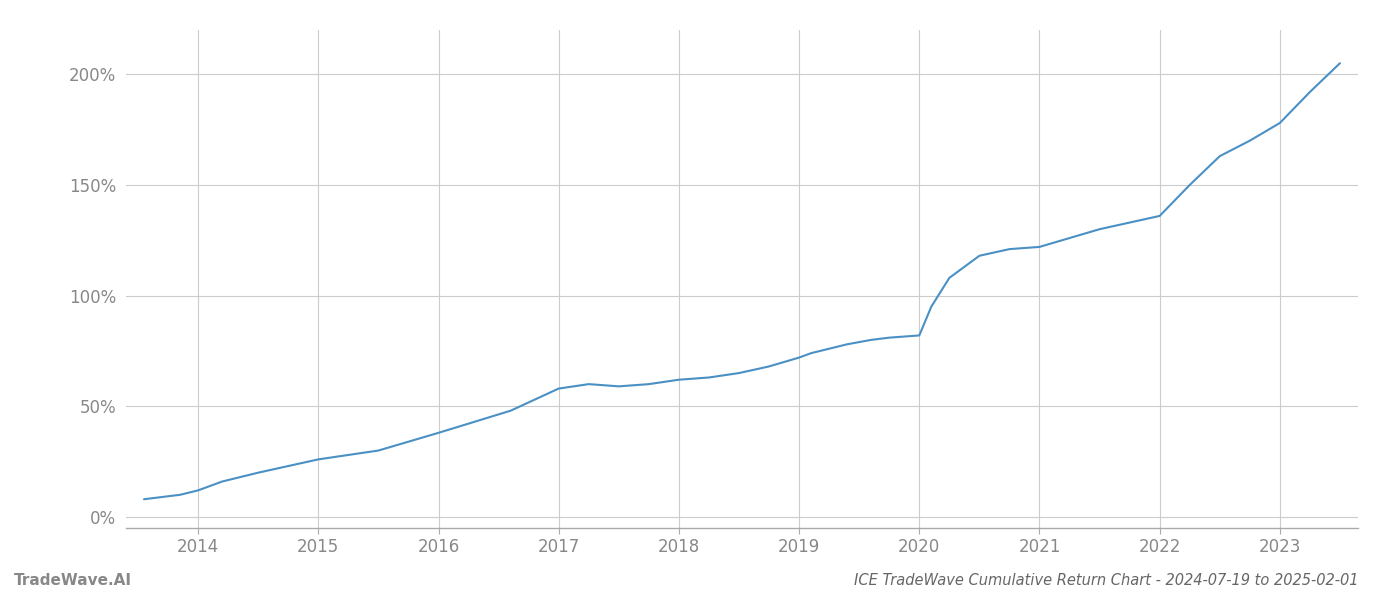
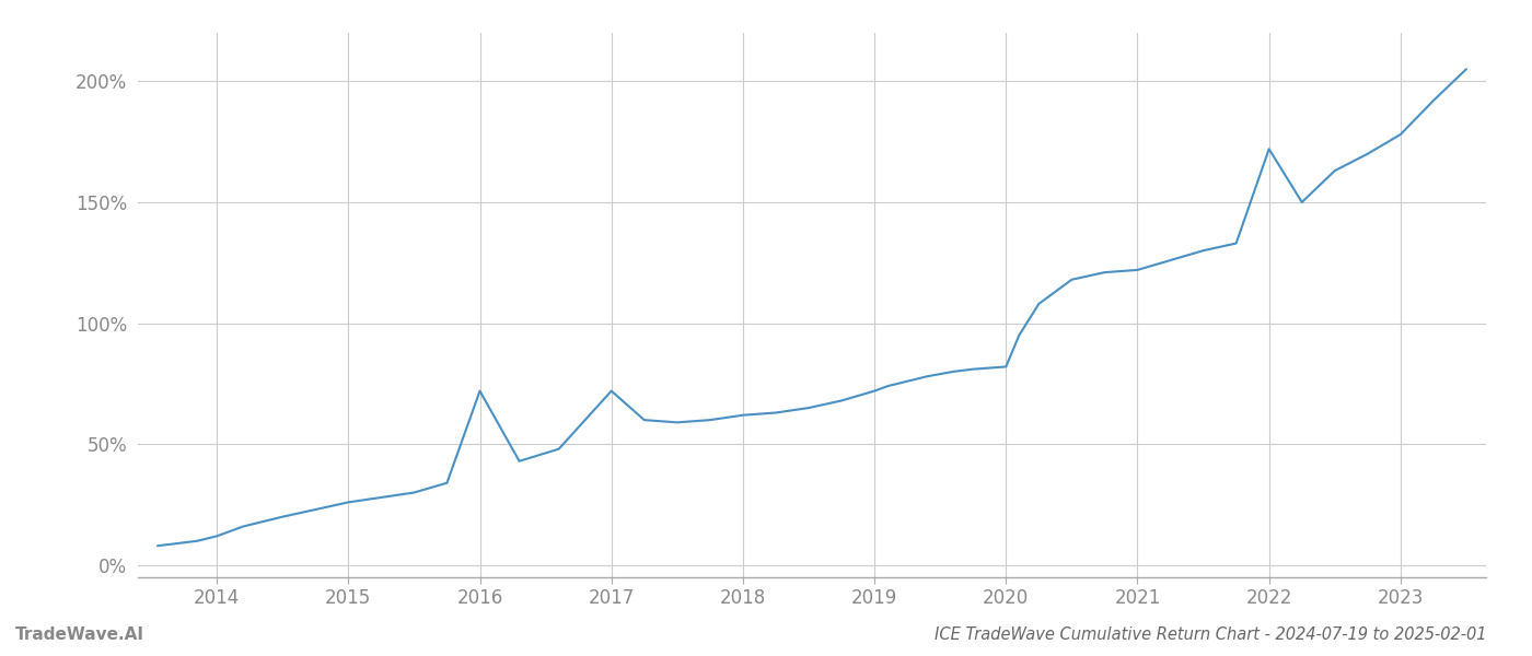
2016: 38% -> 72%
2017: 58% -> 72%
2022: 136% -> 172%
